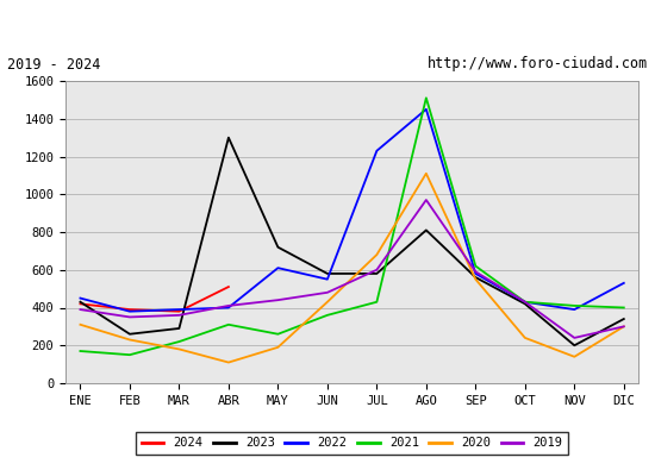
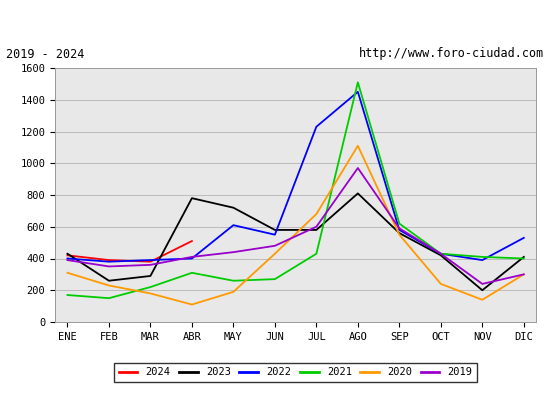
2022/ENE: 450 -> 400
2023/ABR: 1300 -> 780
2021/JUN: 360 -> 270
2023/DIC: 340 -> 410
